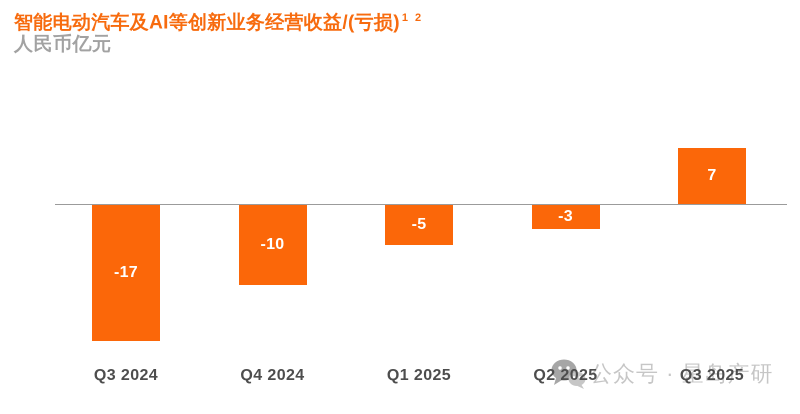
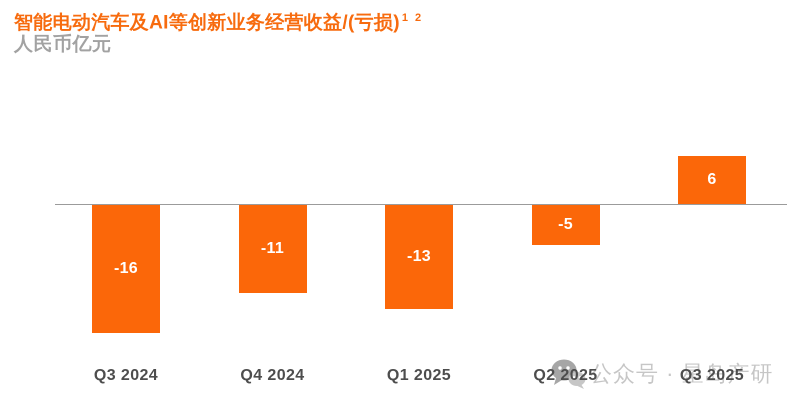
Q3 2024: -17 -> -16
Q4 2024: -10 -> -11
Q1 2025: -5 -> -13
Q2 2025: -3 -> -5
Q3 2025: 7 -> 6
